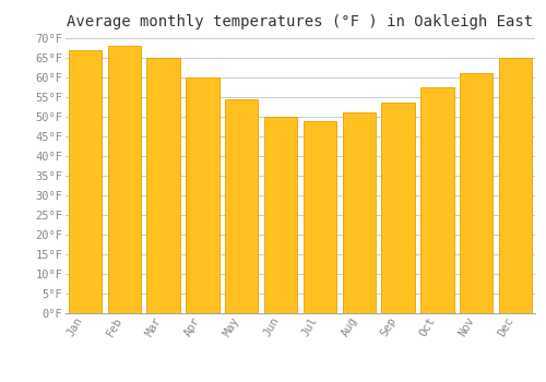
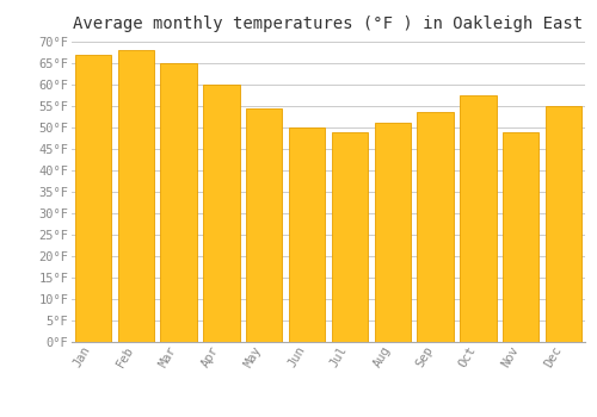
Nov: 61.0°F -> 49.0°F
Dec: 65.0°F -> 55.0°F
